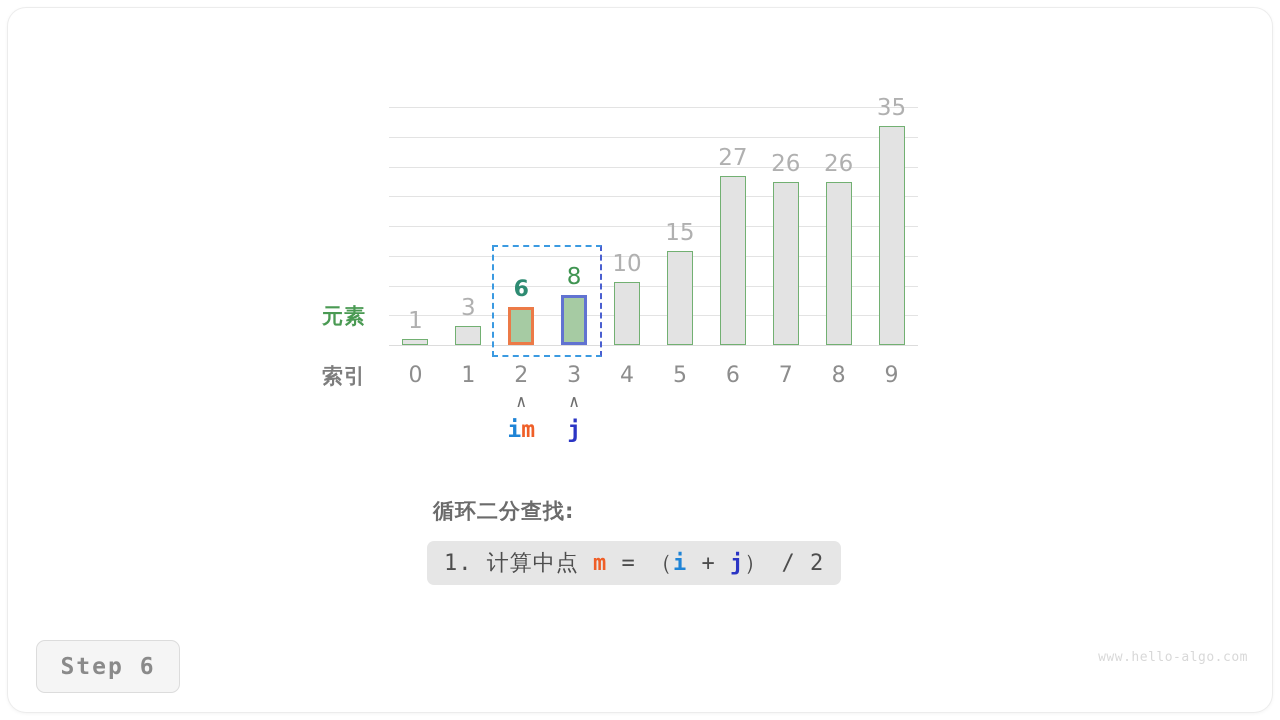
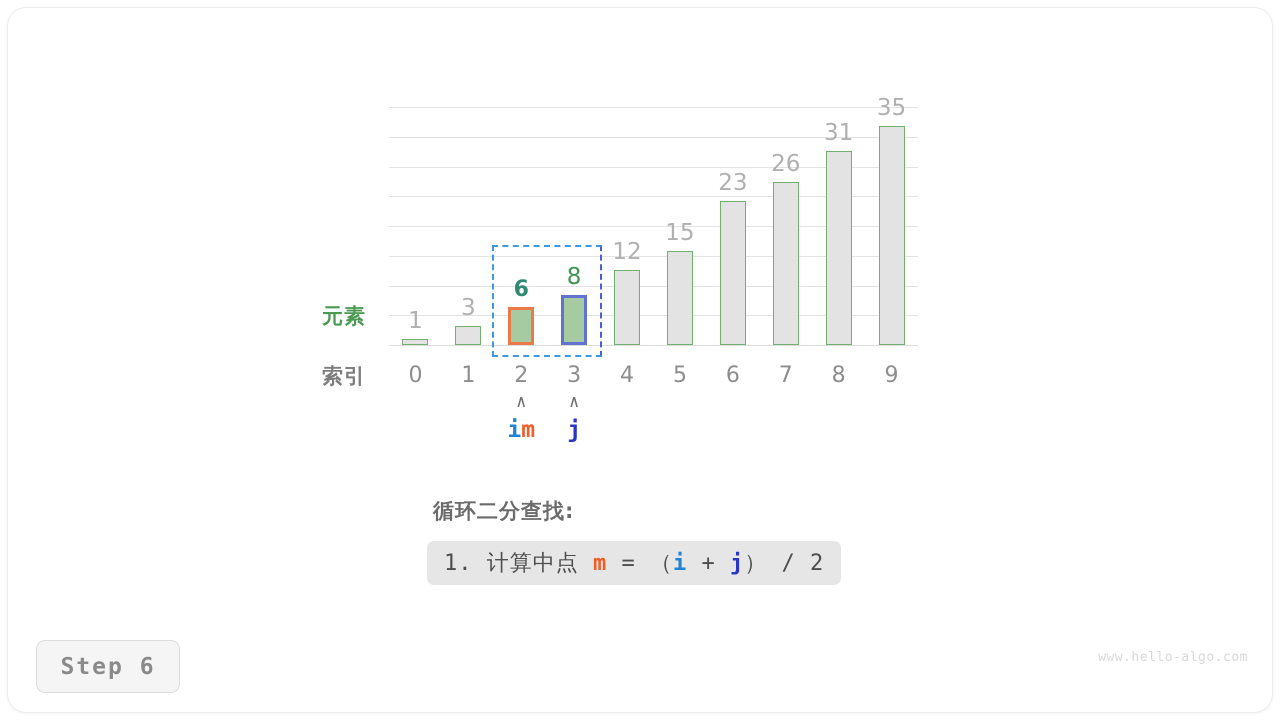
4: 10 -> 12
6: 27 -> 23
8: 26 -> 31
